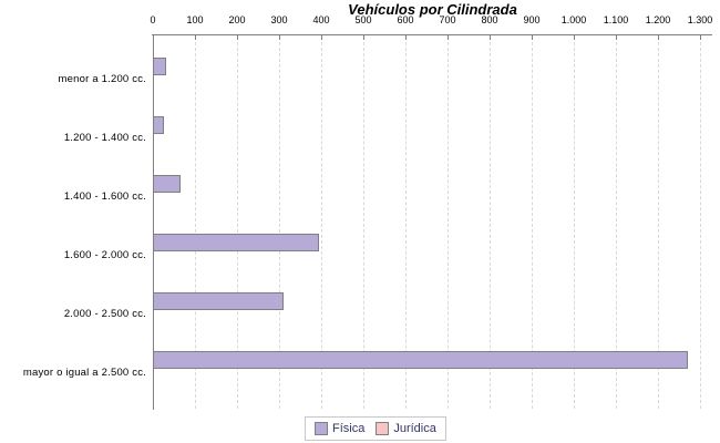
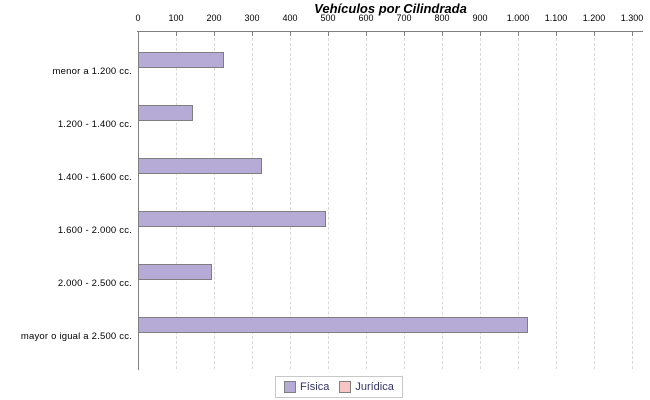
Física/menor a 1.200 cc.: 20 -> 220
Física/1.200 - 1.400 cc.: 20 -> 140
Física/1.400 - 1.600 cc.: 60 -> 320
Física/1.600 - 2.000 cc.: 390 -> 490
Física/2.000 - 2.500 cc.: 300 -> 190
Física/mayor o igual a 2.500 cc.: 1260 -> 1020
